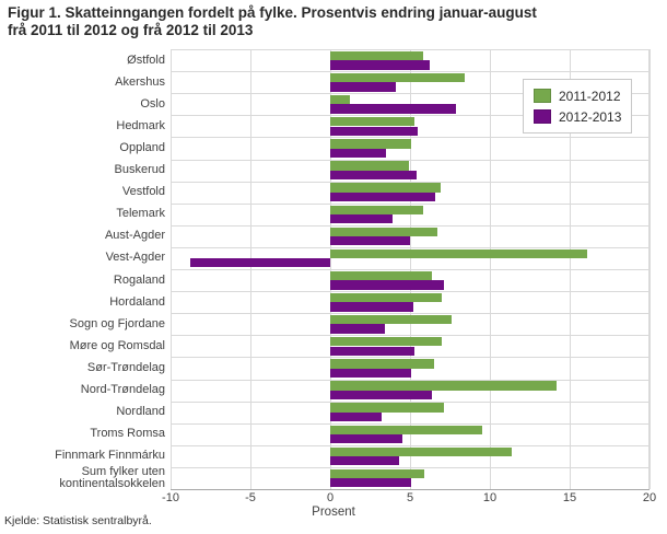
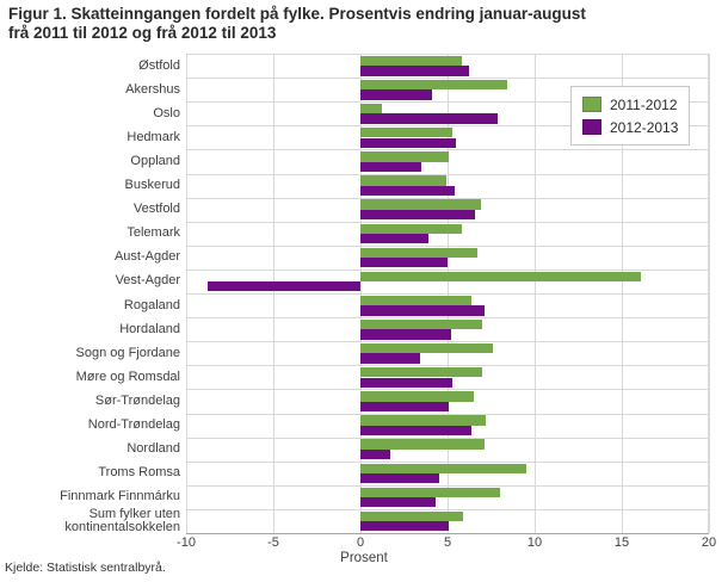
2011-2012/Nord-Trøndelag: 14.2 -> 7.2
2012-2013/Nordland: 3.2 -> 1.7
2011-2012/Finnmark Finnmárku: 11.4 -> 8.0
